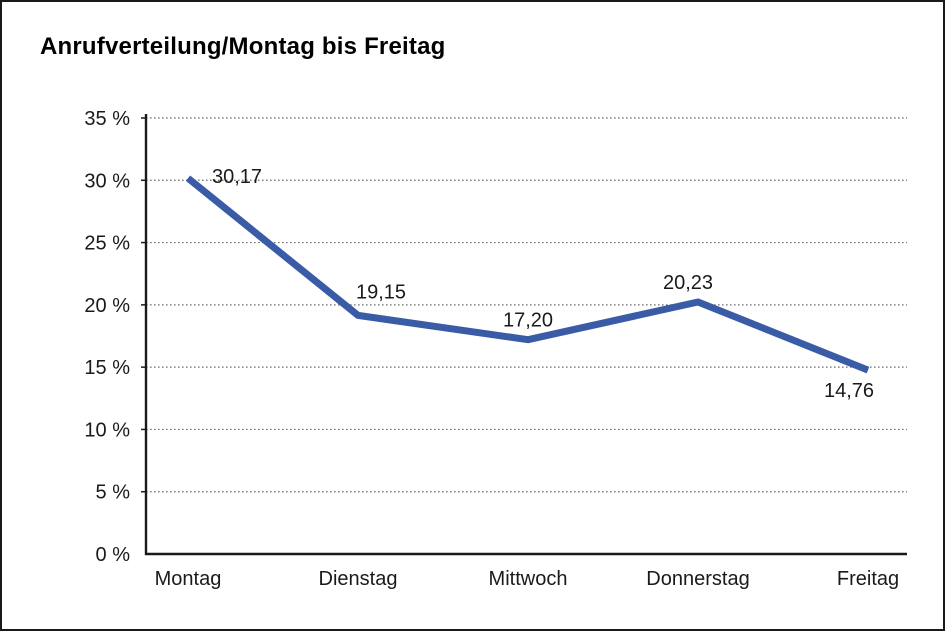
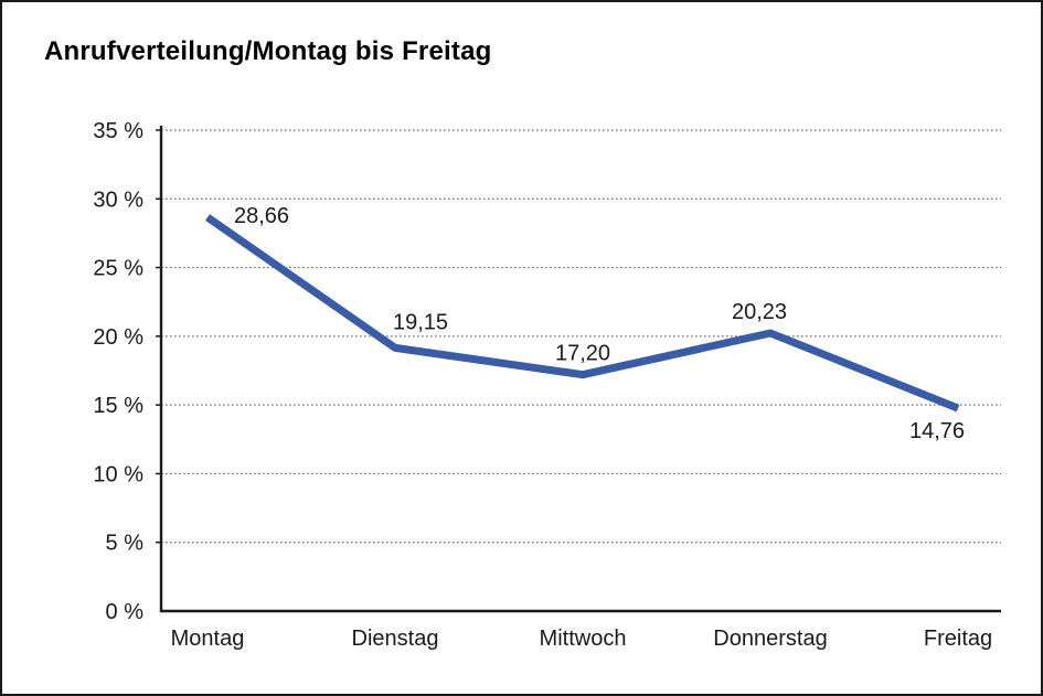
Montag: 30,17 -> 28,66
